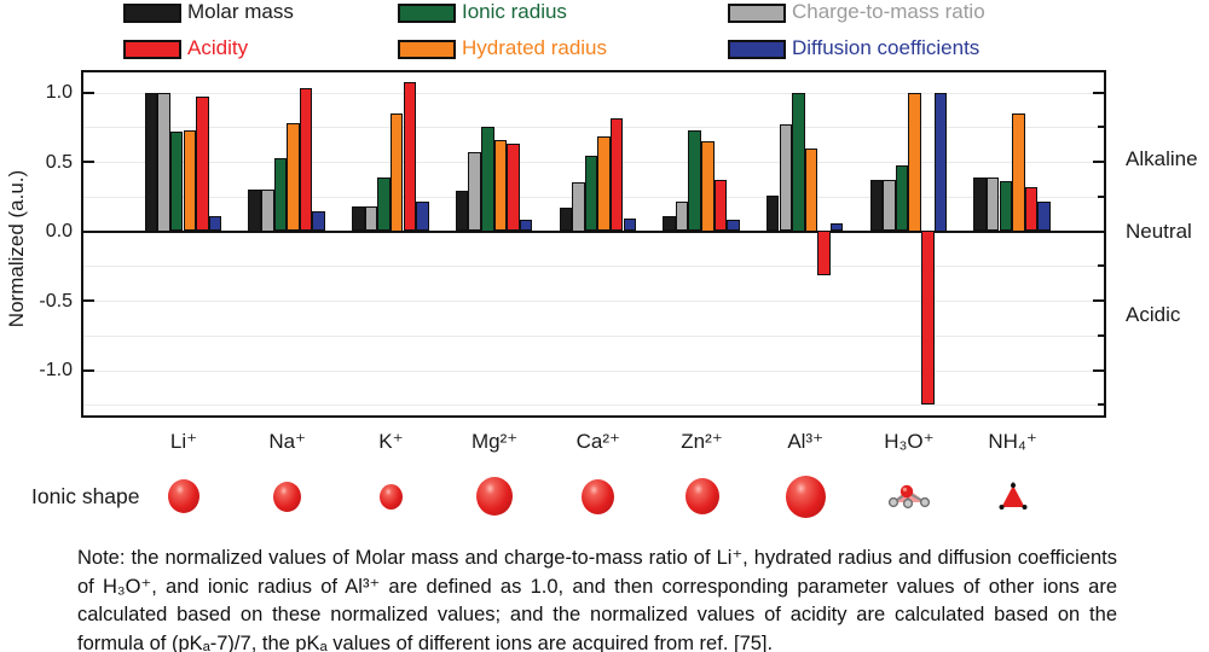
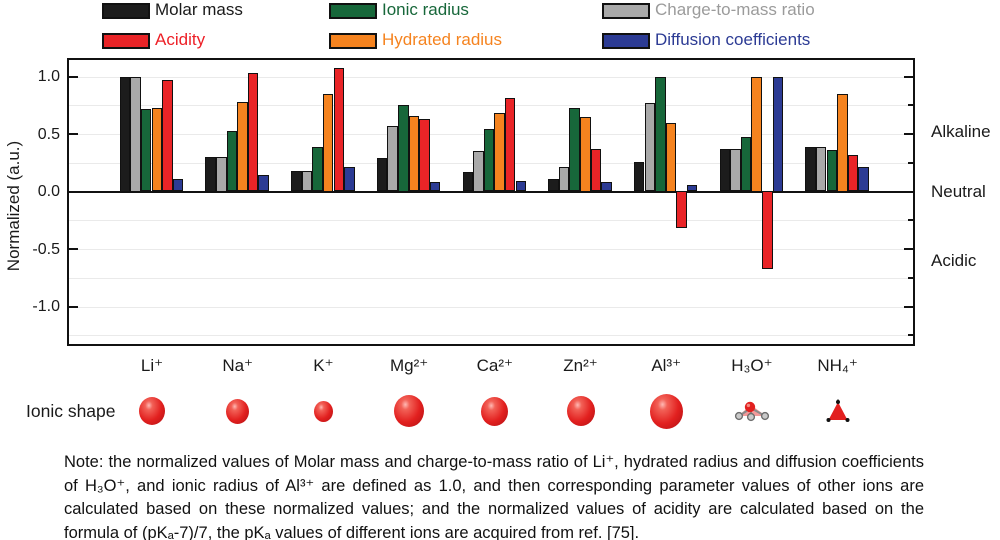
Acidity/H₃O⁺: -1.25 -> -0.67
